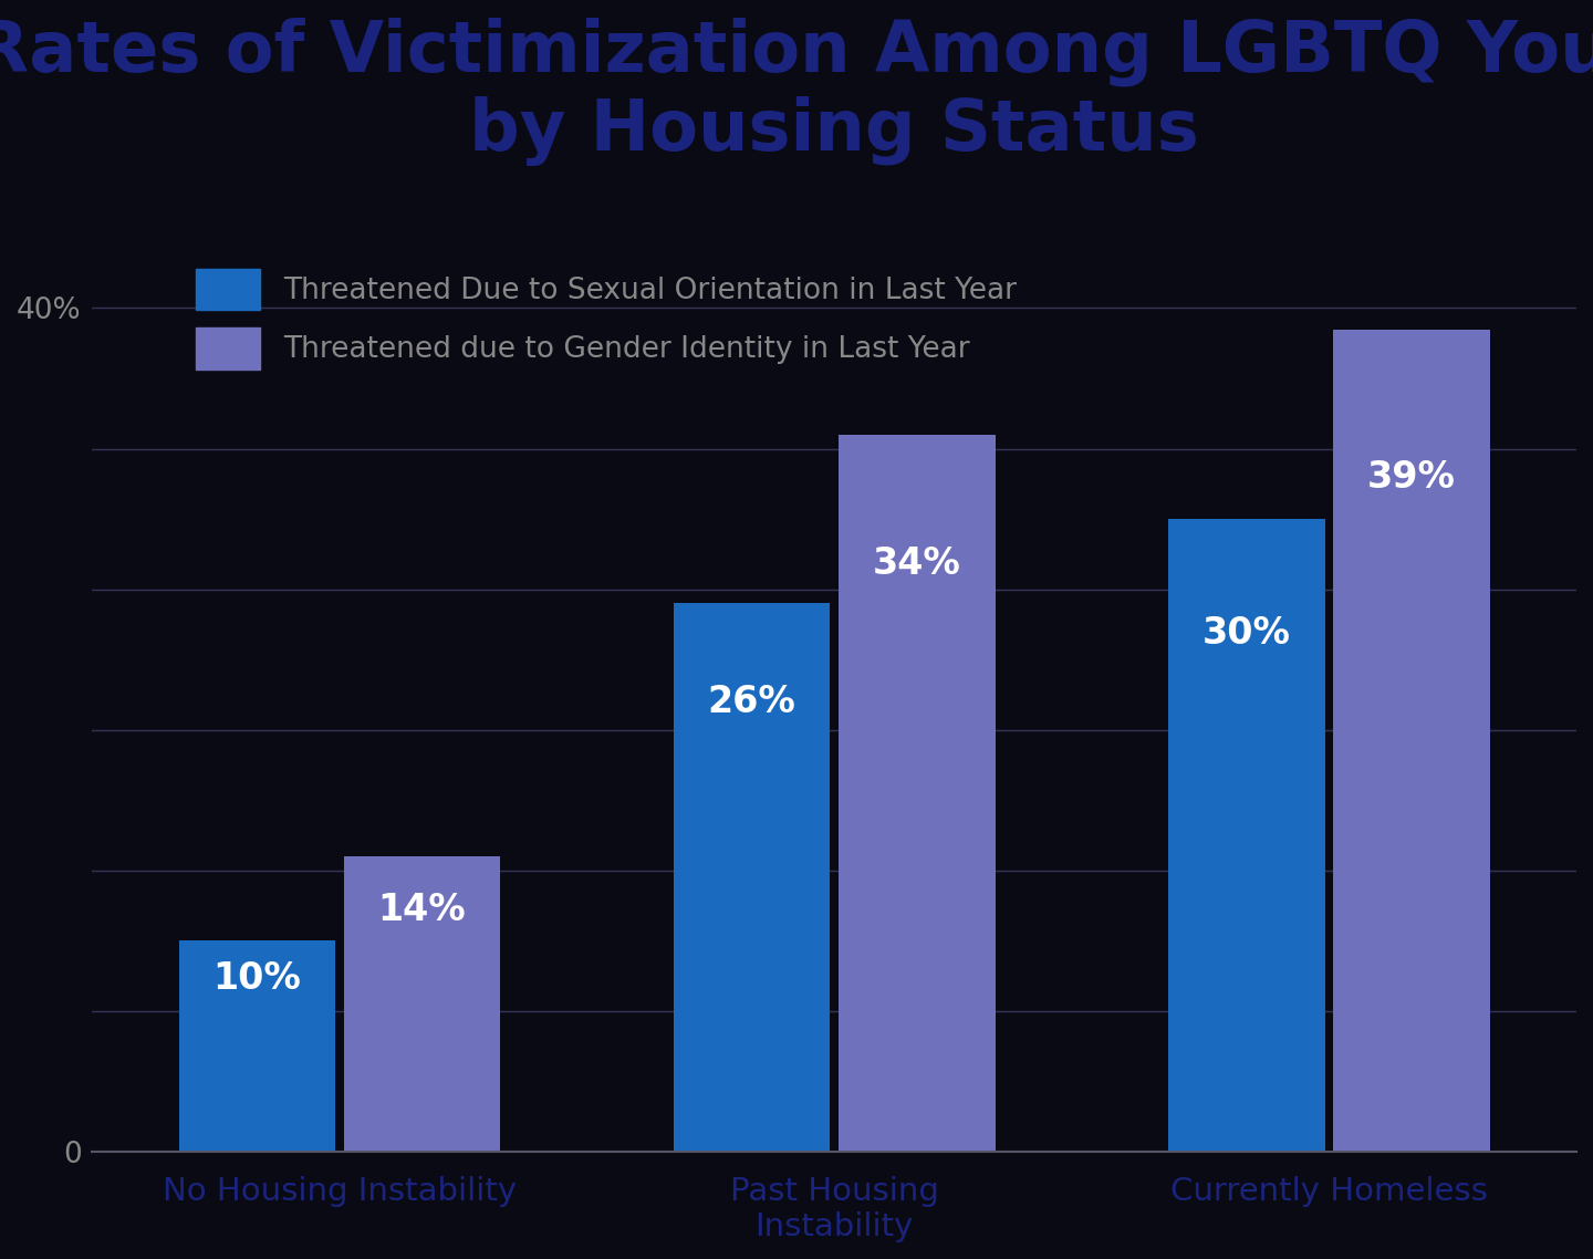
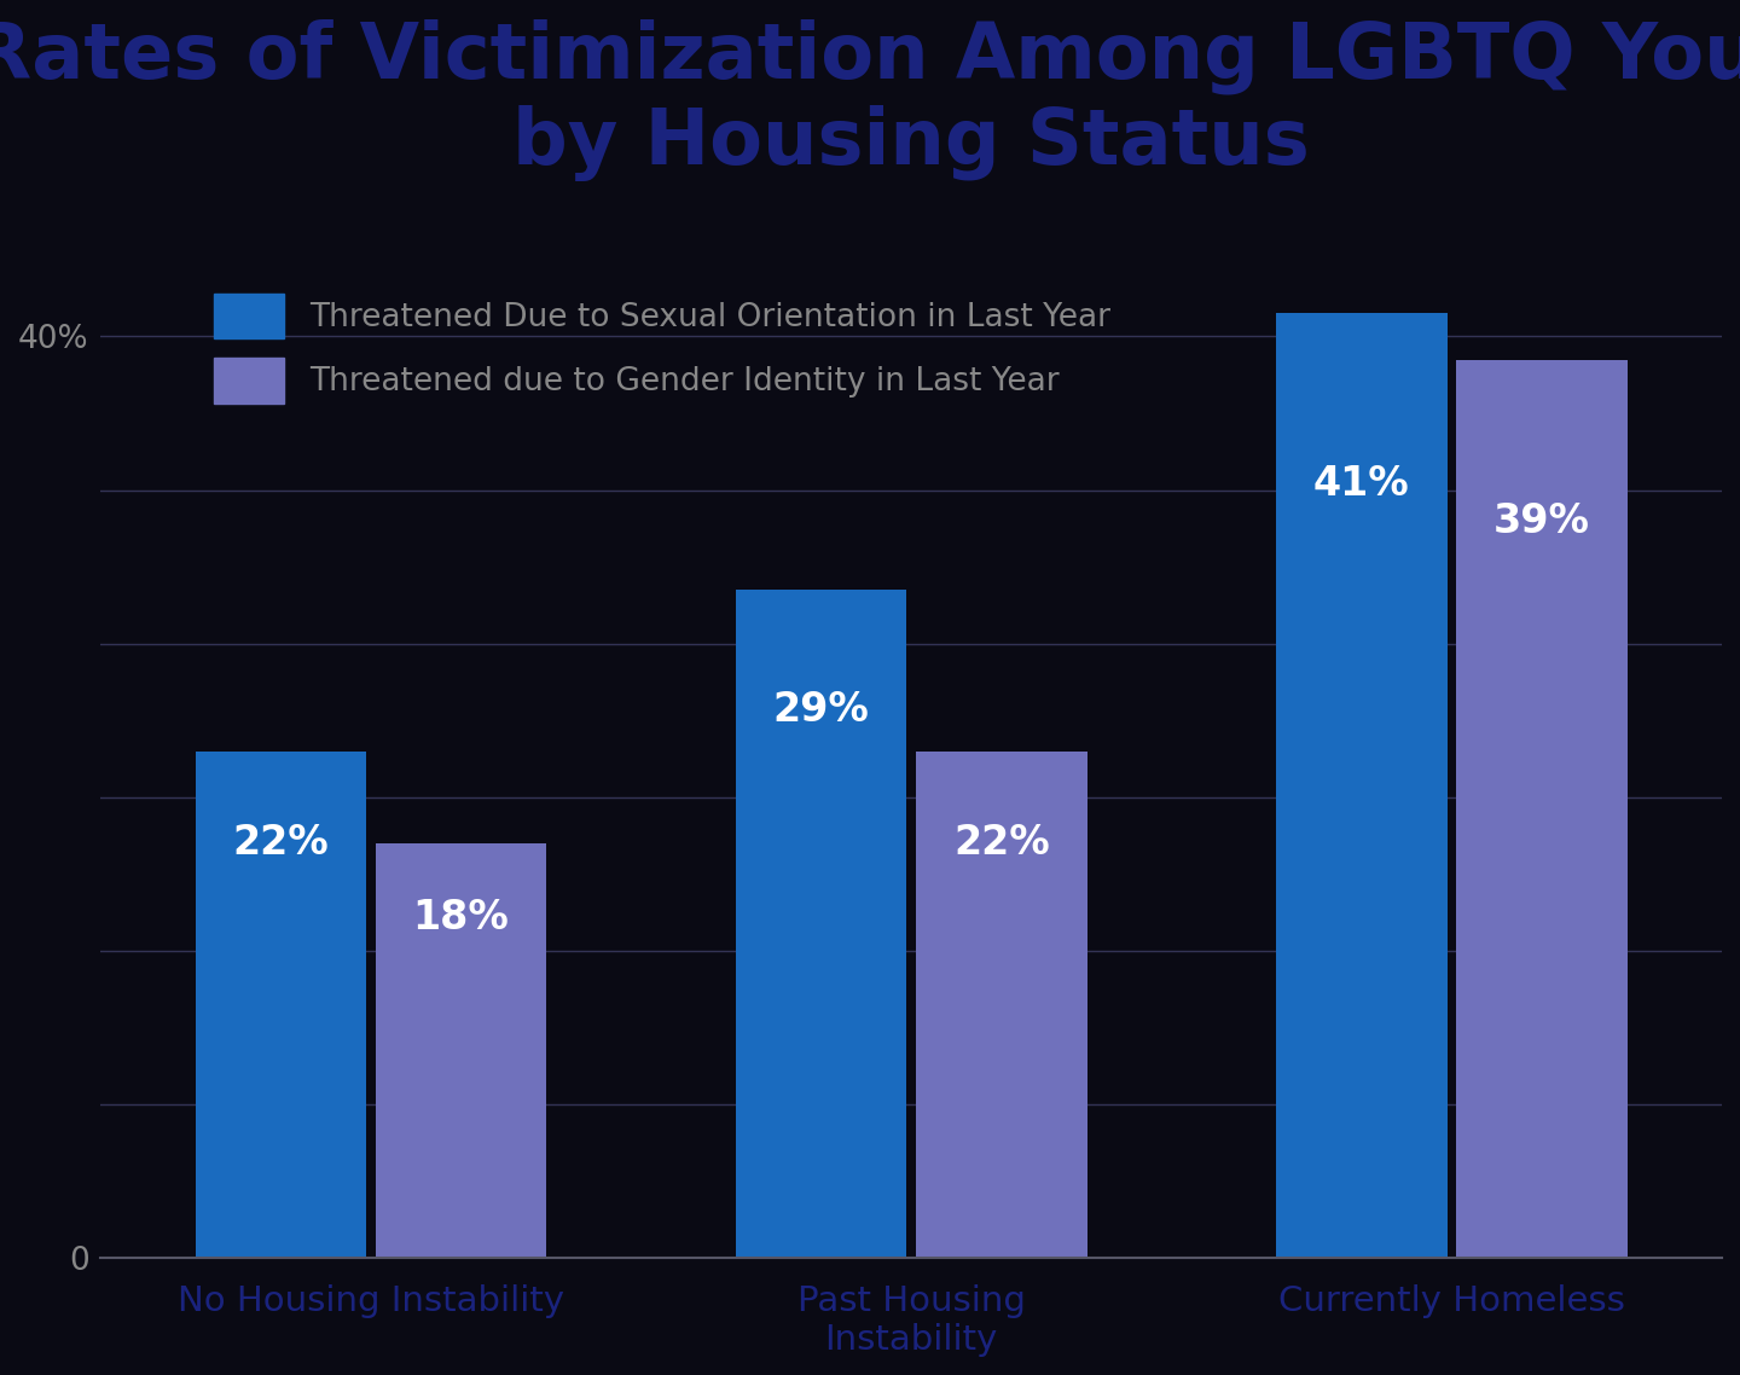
Threatened Due to Sexual Orientation in Last Year/No Housing Instability: 10% -> 22%
Threatened due to Gender Identity in Last Year/No Housing Instability: 14% -> 18%
Threatened Due to Sexual Orientation in Last Year/Past Housing Instability: 26% -> 29%
Threatened due to Gender Identity in Last Year/Past Housing Instability: 34% -> 22%
Threatened Due to Sexual Orientation in Last Year/Currently Homeless: 30% -> 41%
